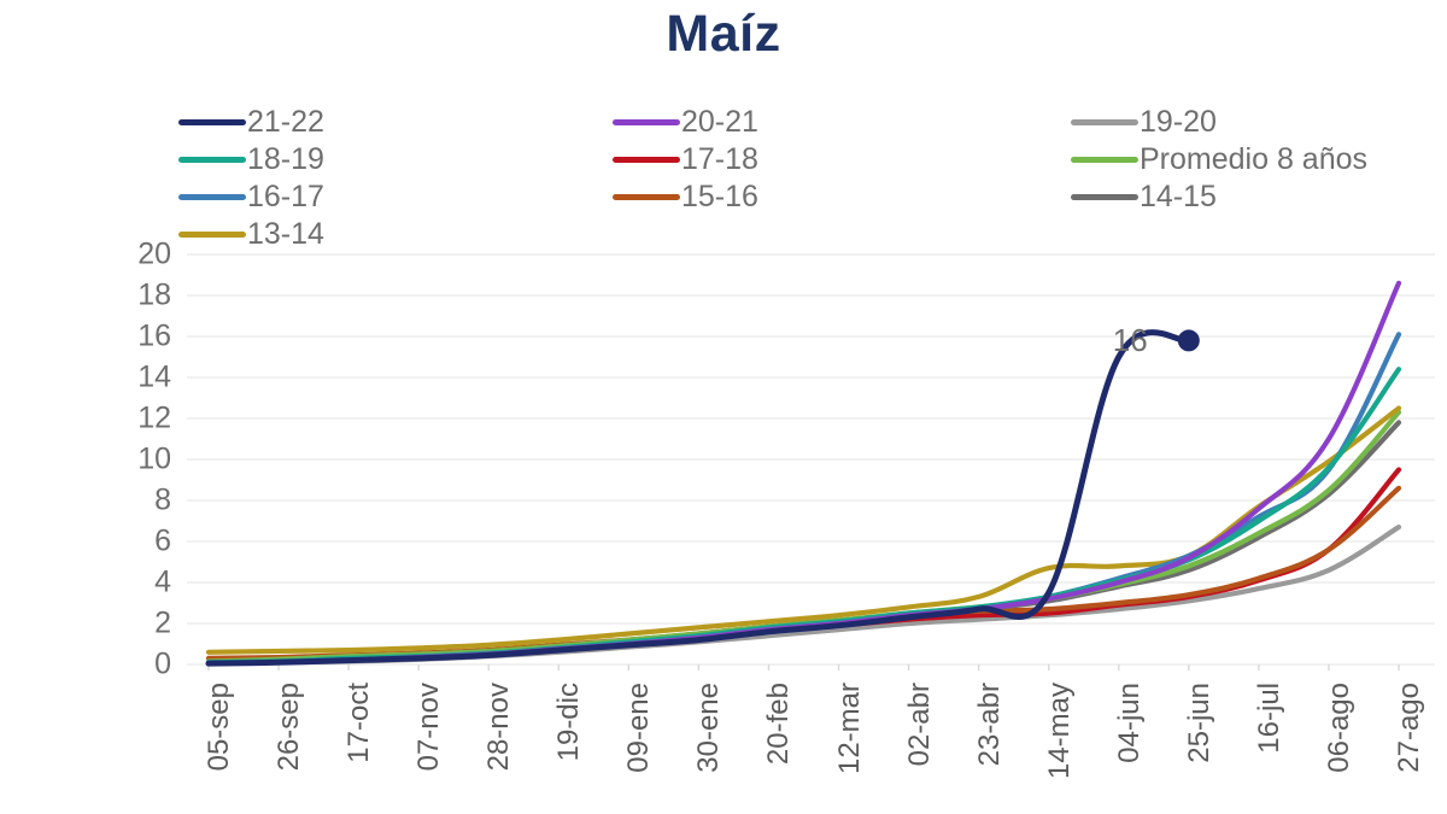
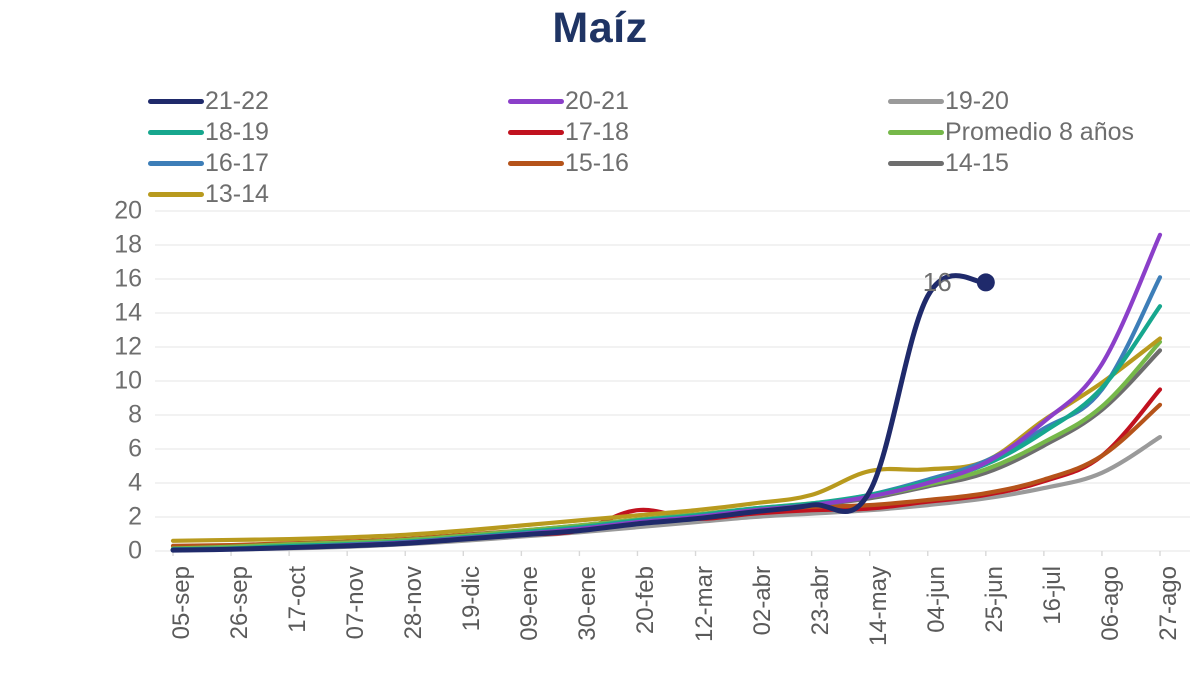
17-18/20-feb: 1.6 -> 2.4
